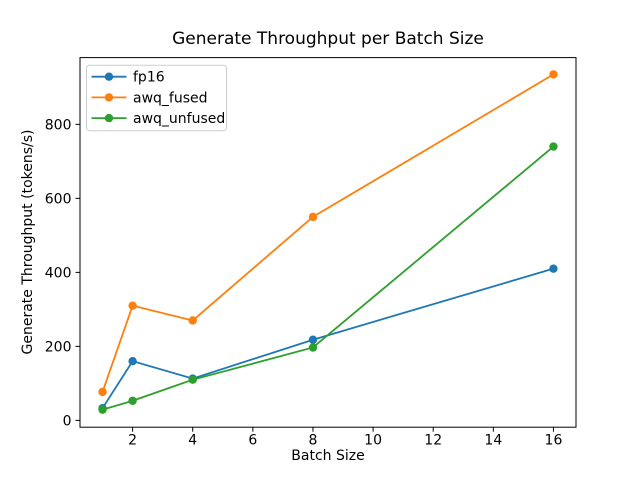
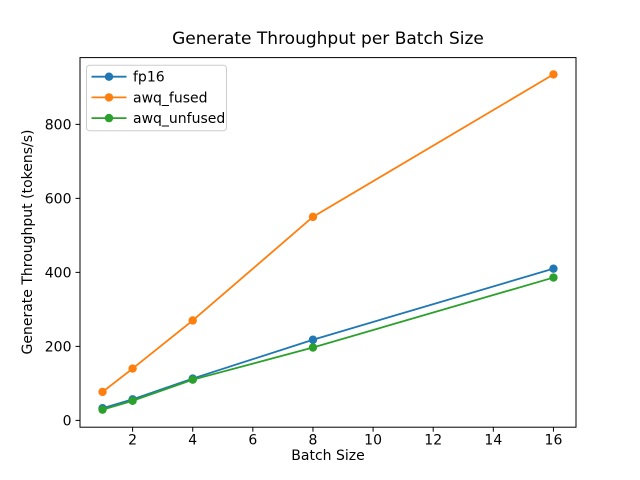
fp16/2: 160 -> 60
awq_fused/2: 310 -> 140
awq_unfused/16: 740 -> 390
